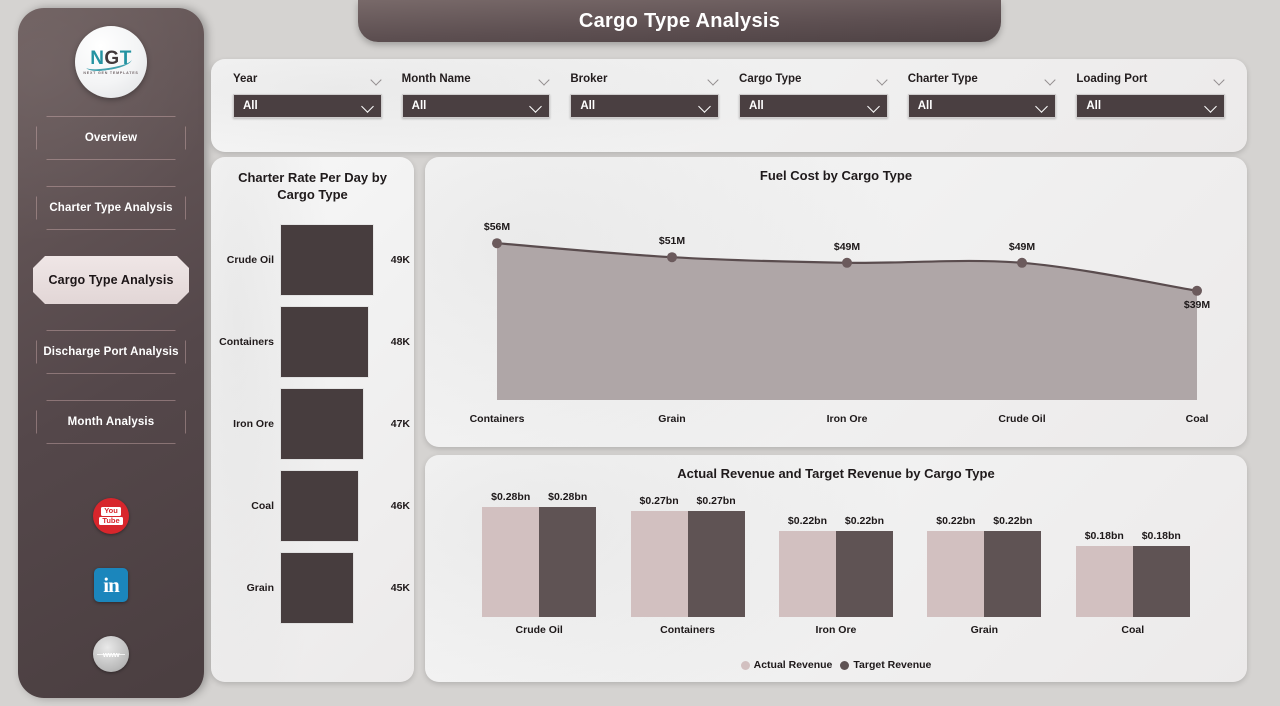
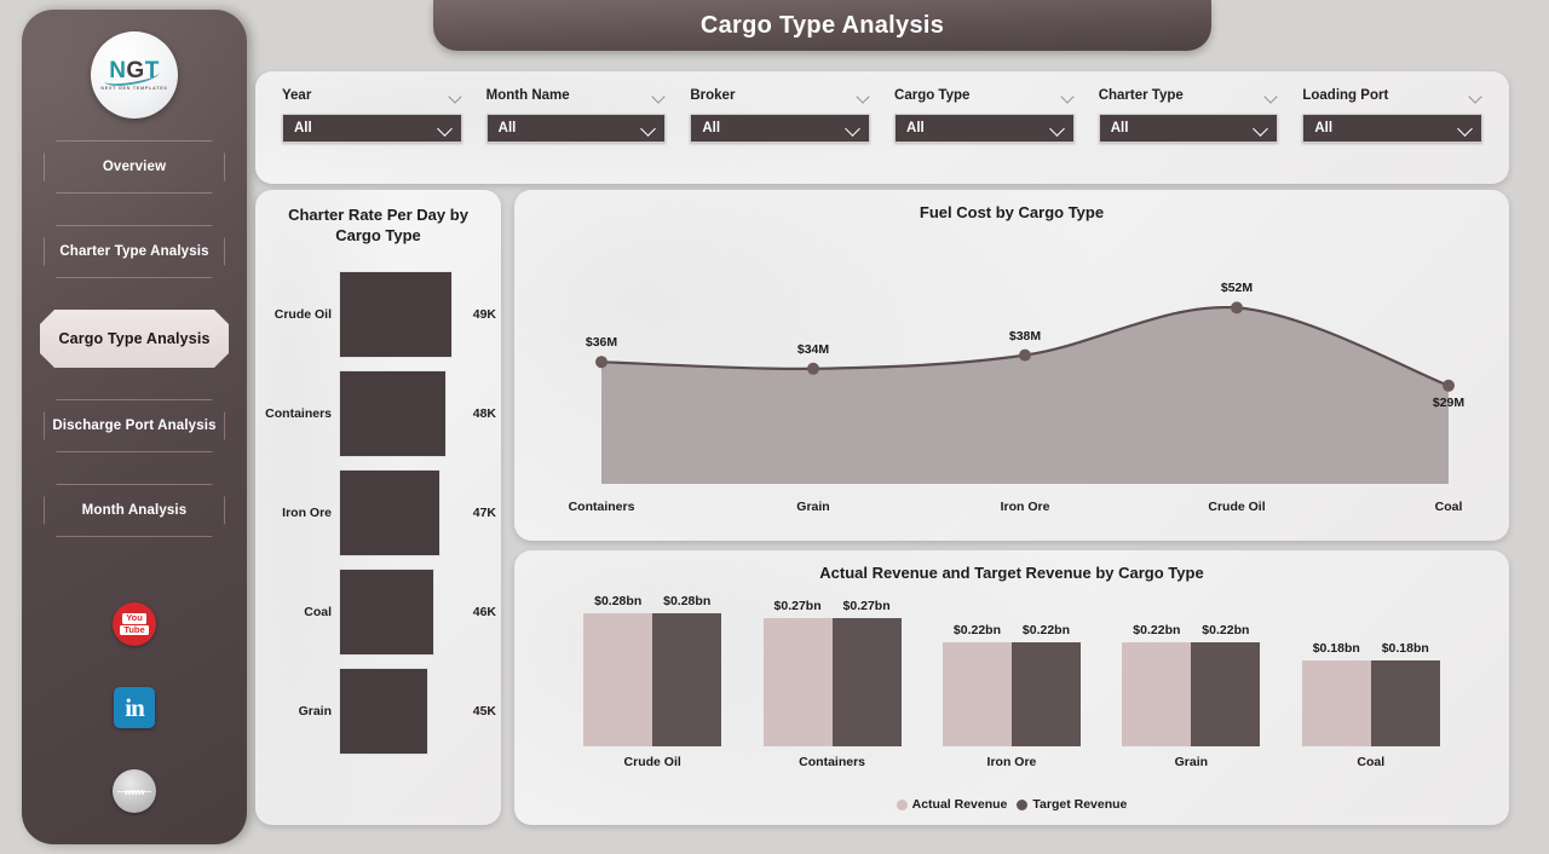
Fuel Cost by Cargo Type/Containers: $56M -> $36M
Fuel Cost by Cargo Type/Grain: $51M -> $34M
Fuel Cost by Cargo Type/Iron Ore: $49M -> $38M
Fuel Cost by Cargo Type/Crude Oil: $49M -> $52M
Fuel Cost by Cargo Type/Coal: $39M -> $29M
